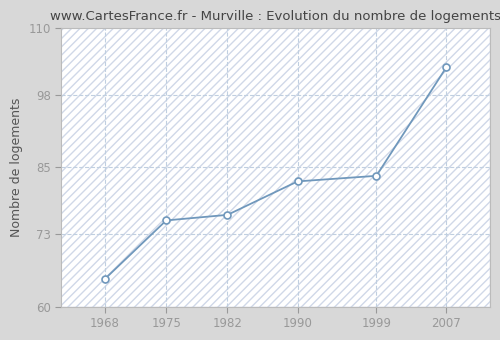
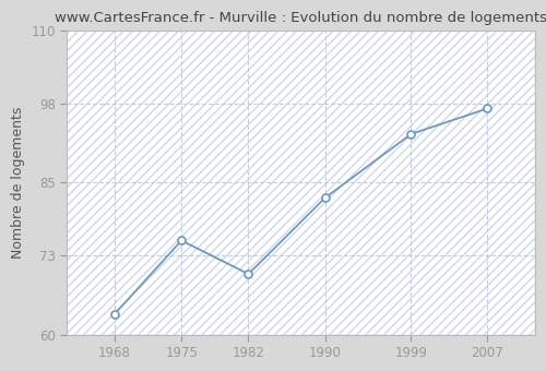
1968: 65.0 -> 63.4
1982: 76.5 -> 70.0
1999: 83.5 -> 93.0
2007: 103.0 -> 97.2
